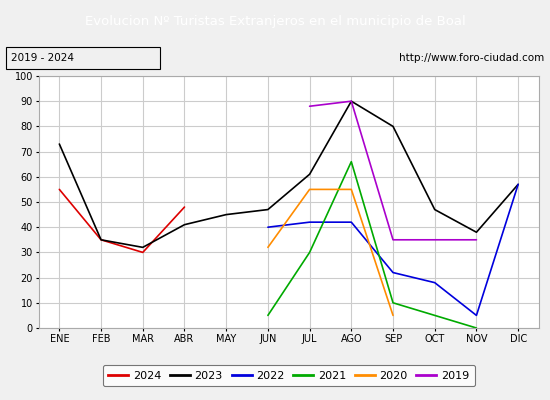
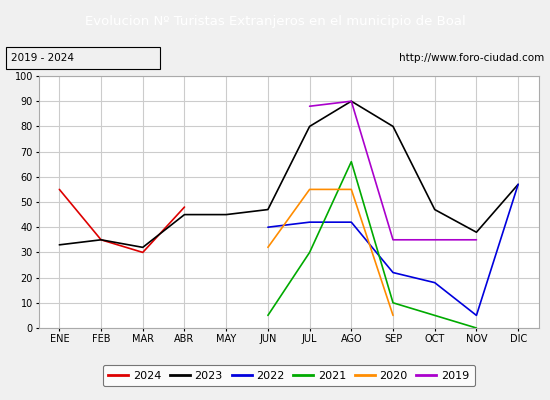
2023/ENE: 73 -> 33
2023/ABR: 41 -> 45
2023/JUL: 61 -> 80
